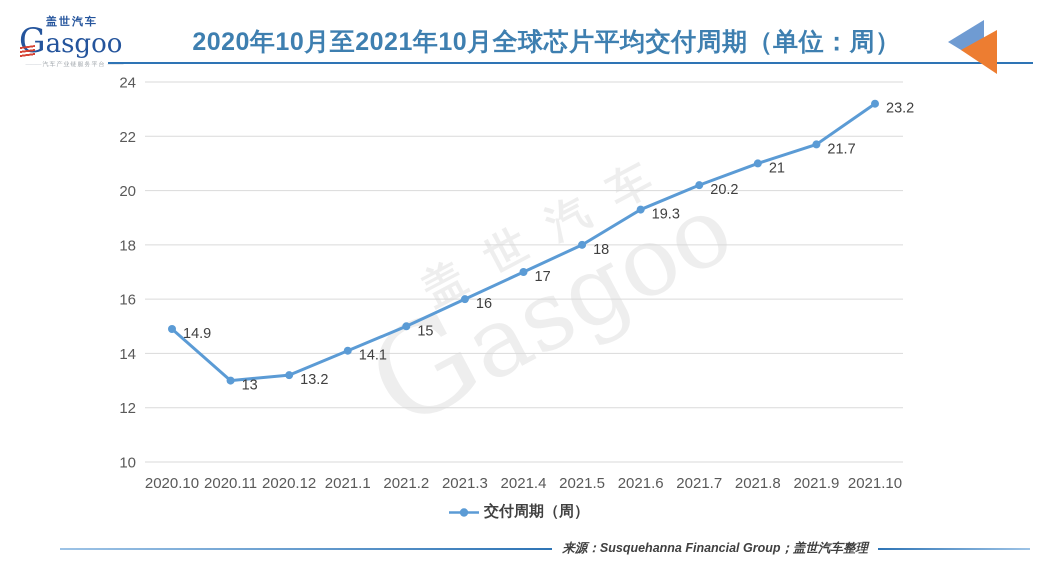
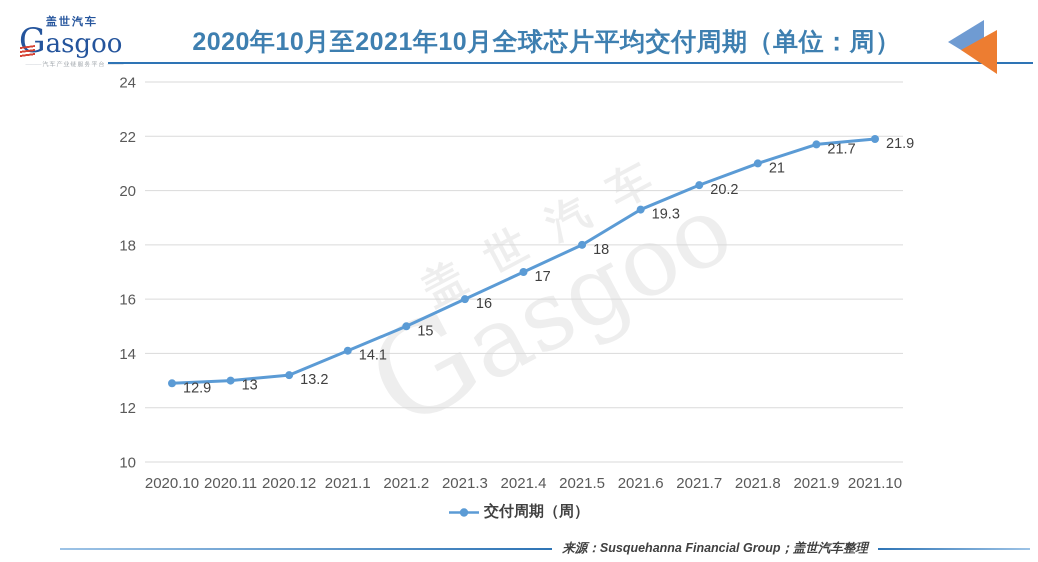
2020.10: 14.9 -> 12.9
2021.10: 23.2 -> 21.9
